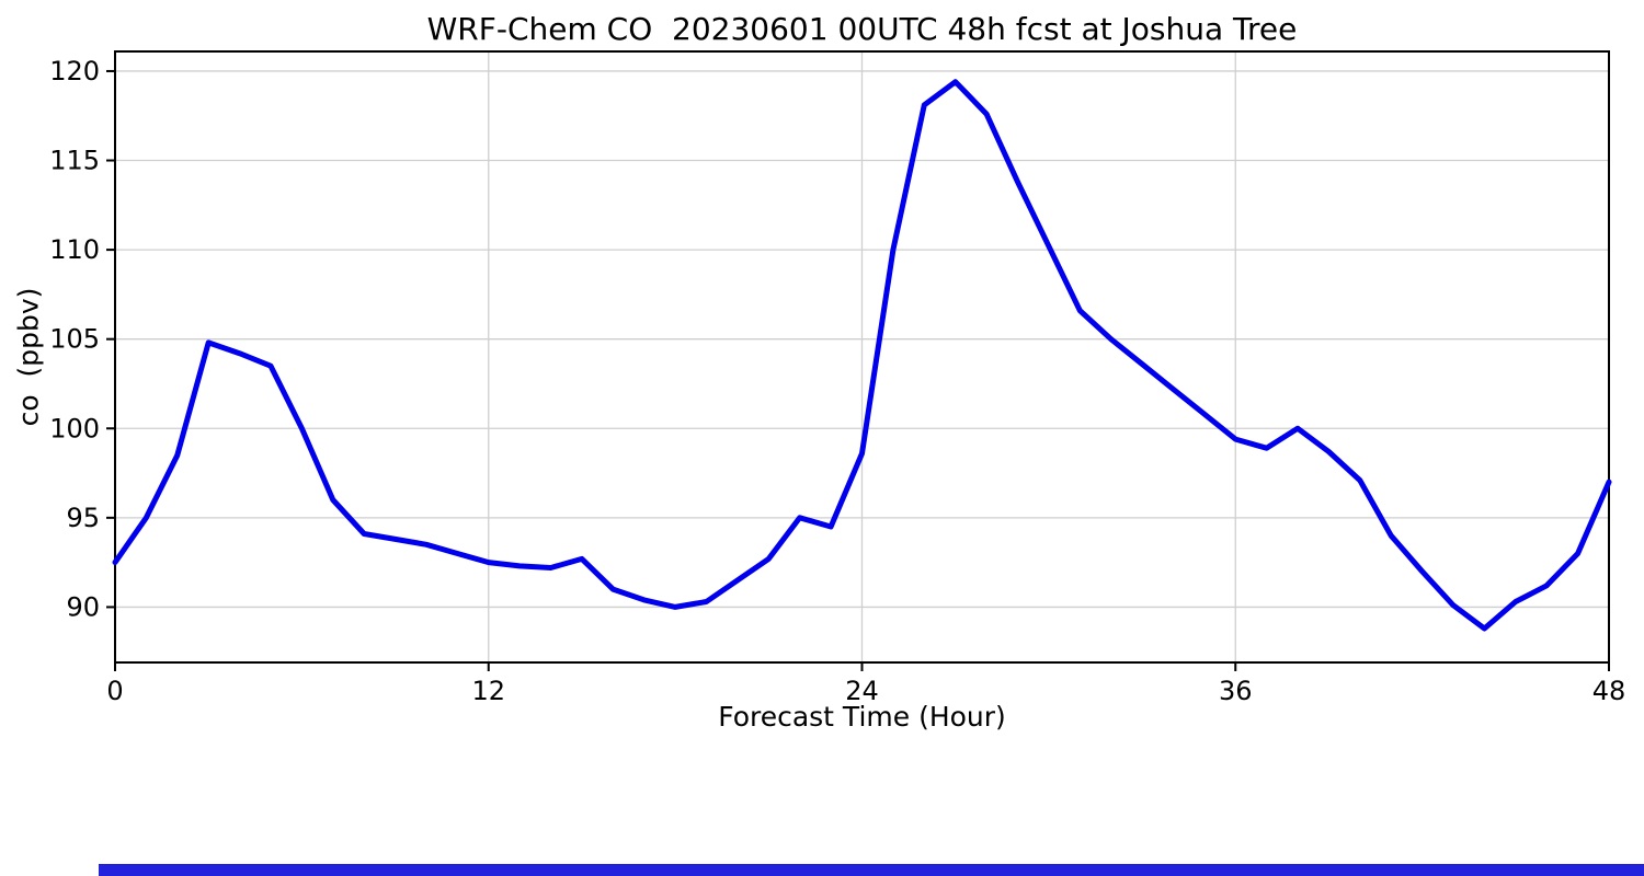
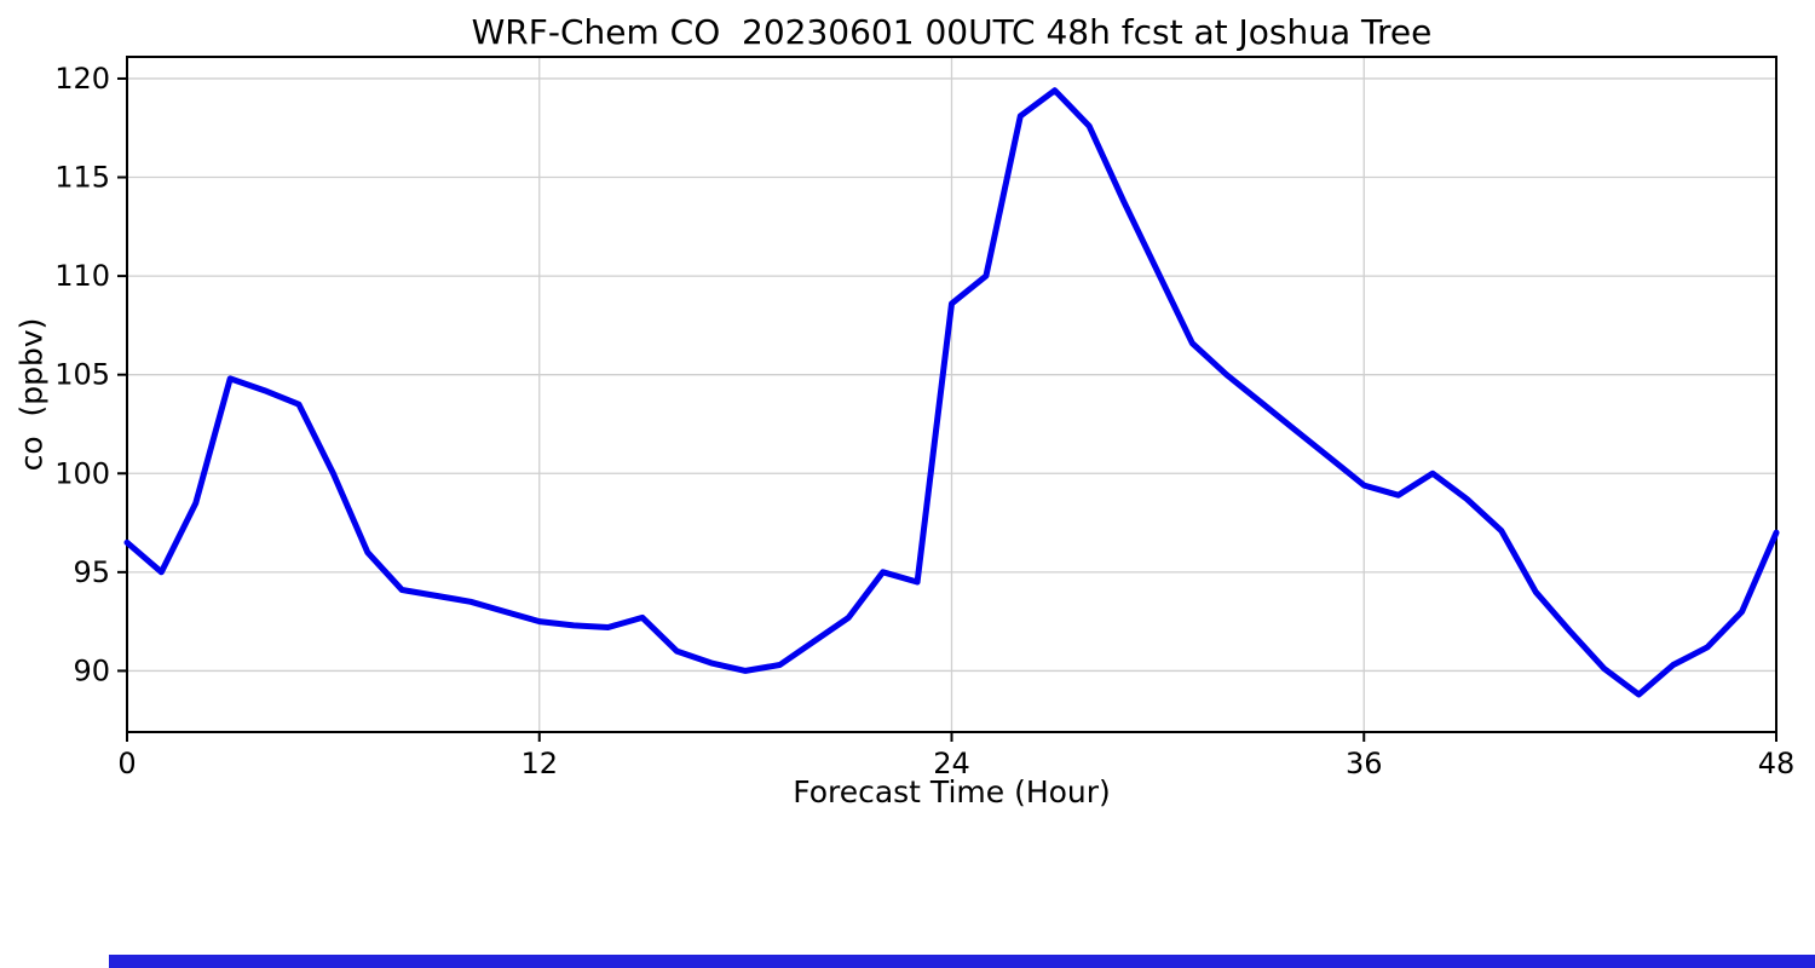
0: 92.5 -> 96.5
24: 98.6 -> 108.6
